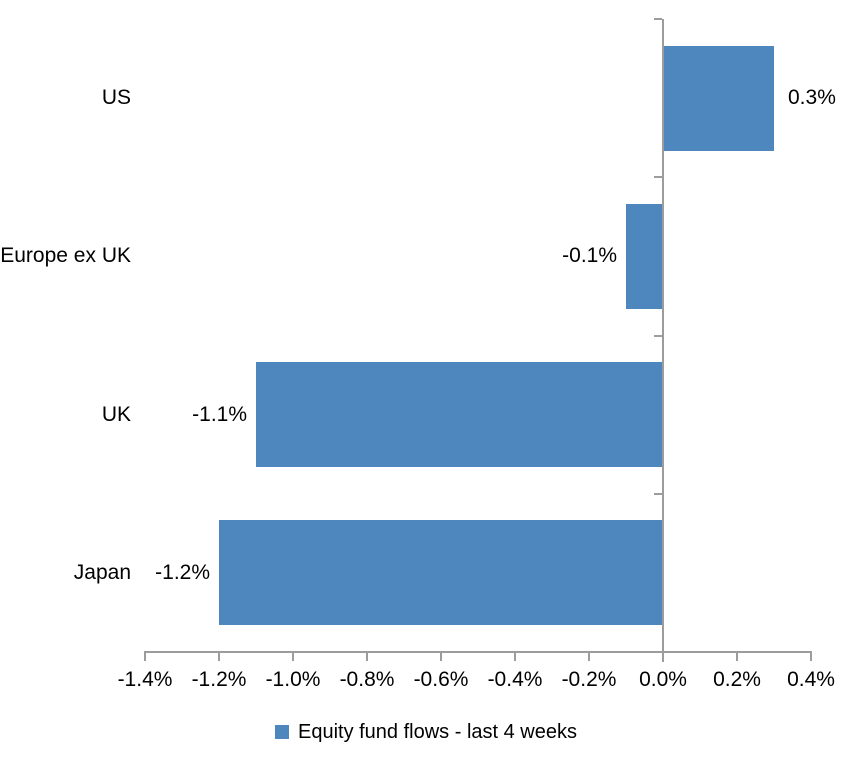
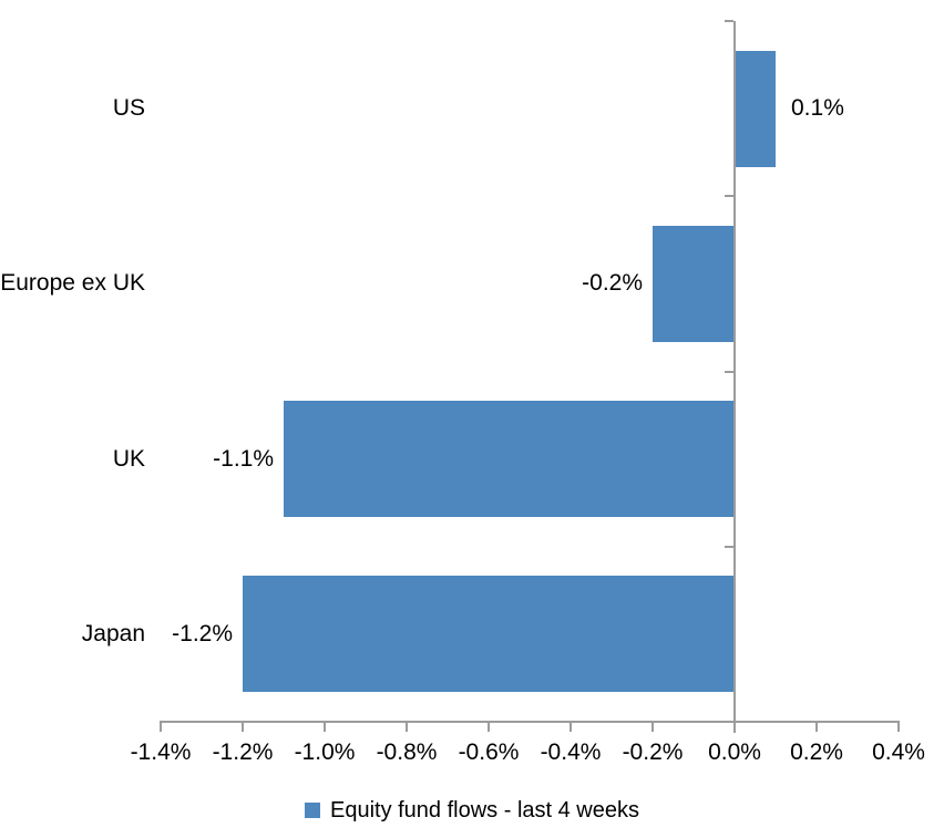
US: 0.3% -> 0.1%
Europe ex UK: -0.1% -> -0.2%
